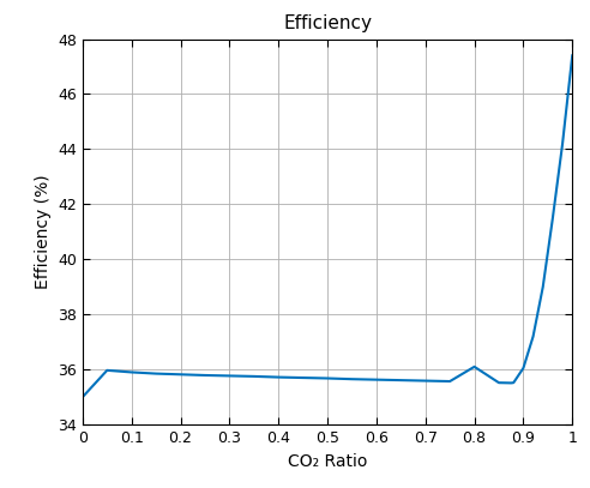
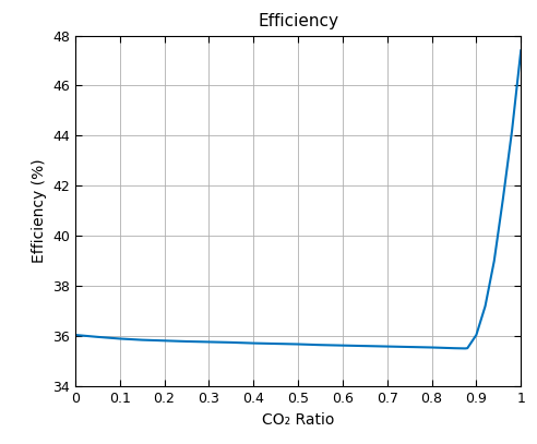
0: 35.00 -> 36.05
0.8: 36.10 -> 35.55
